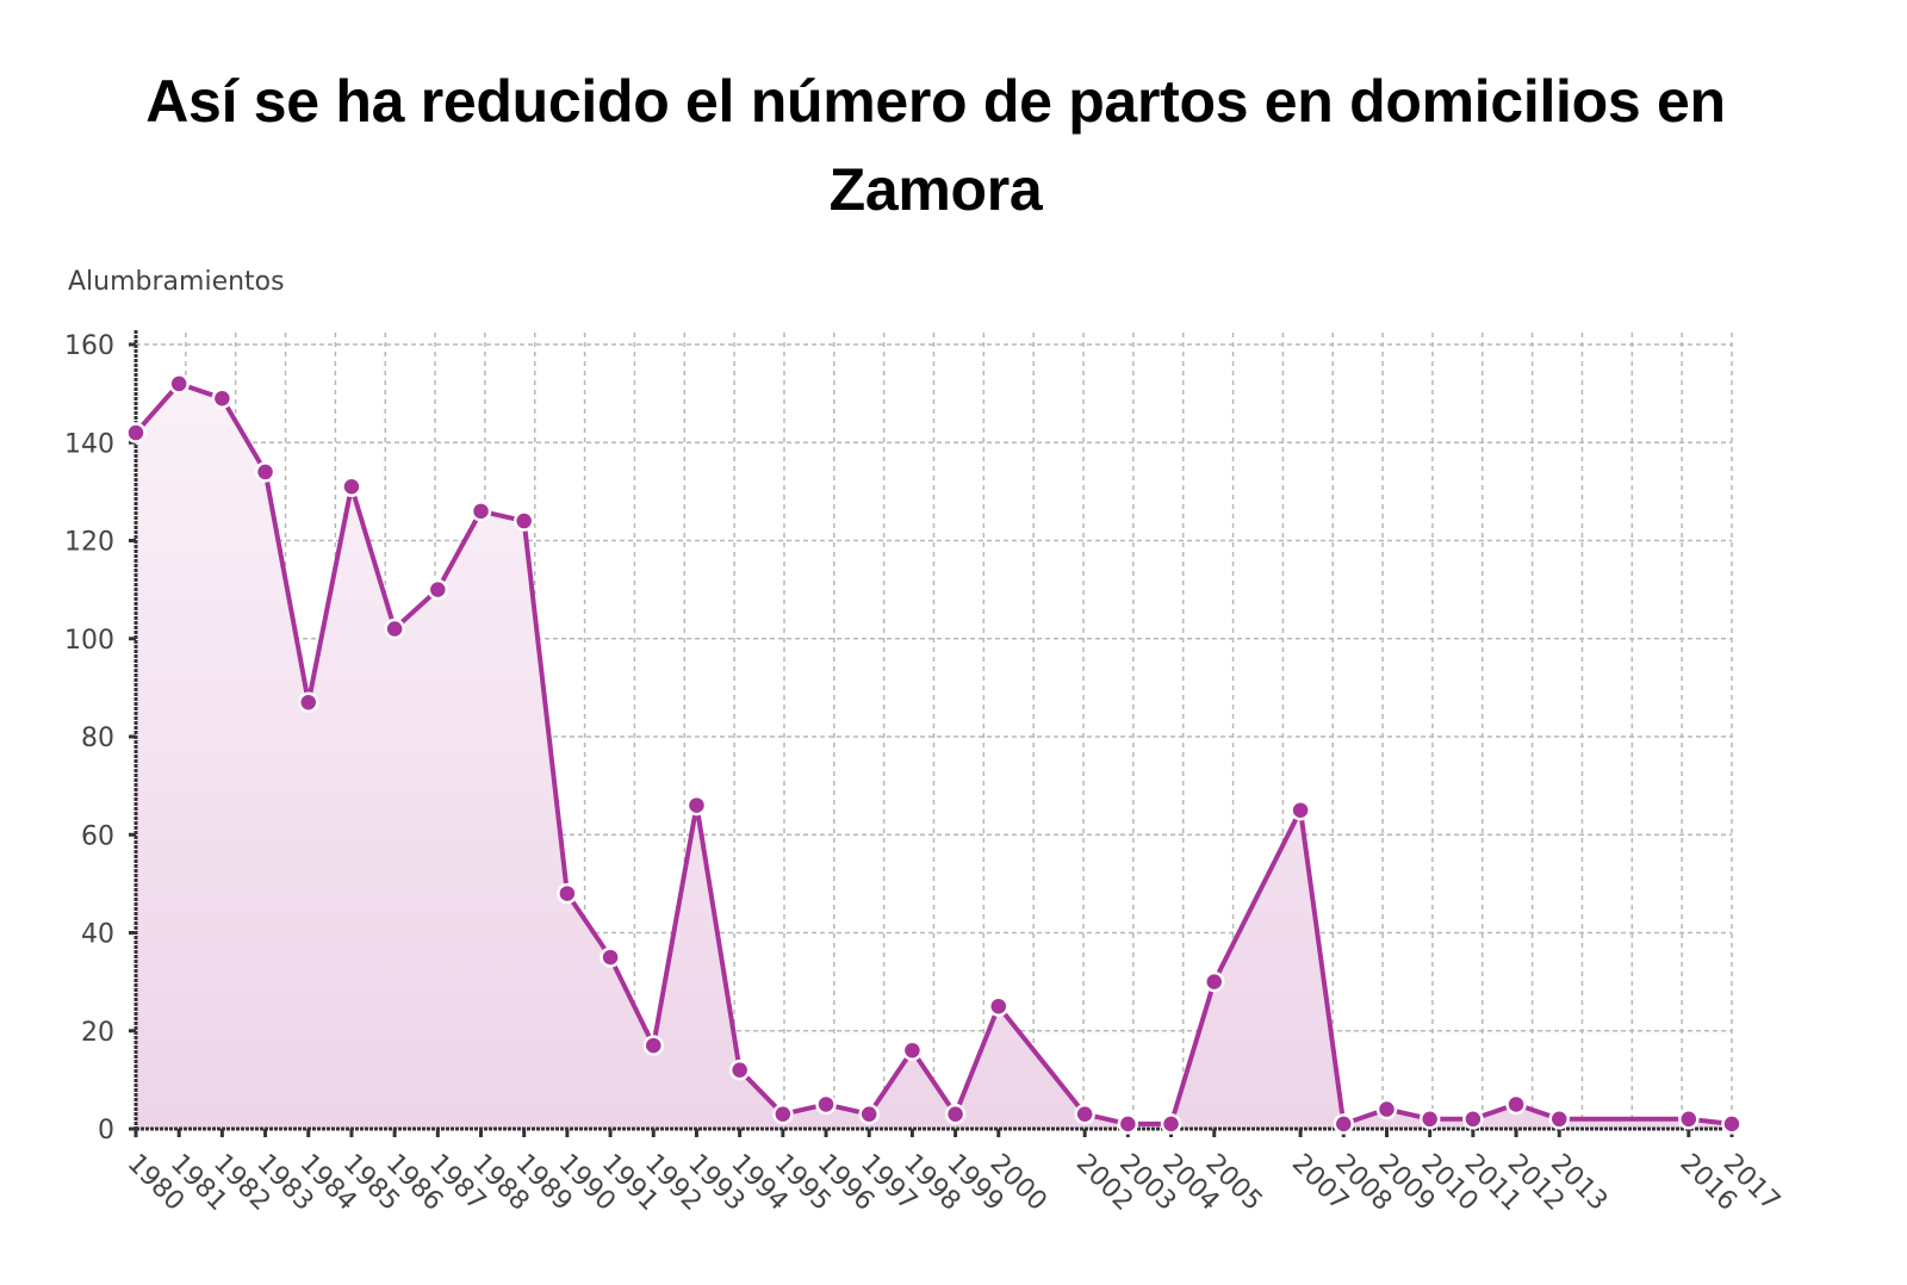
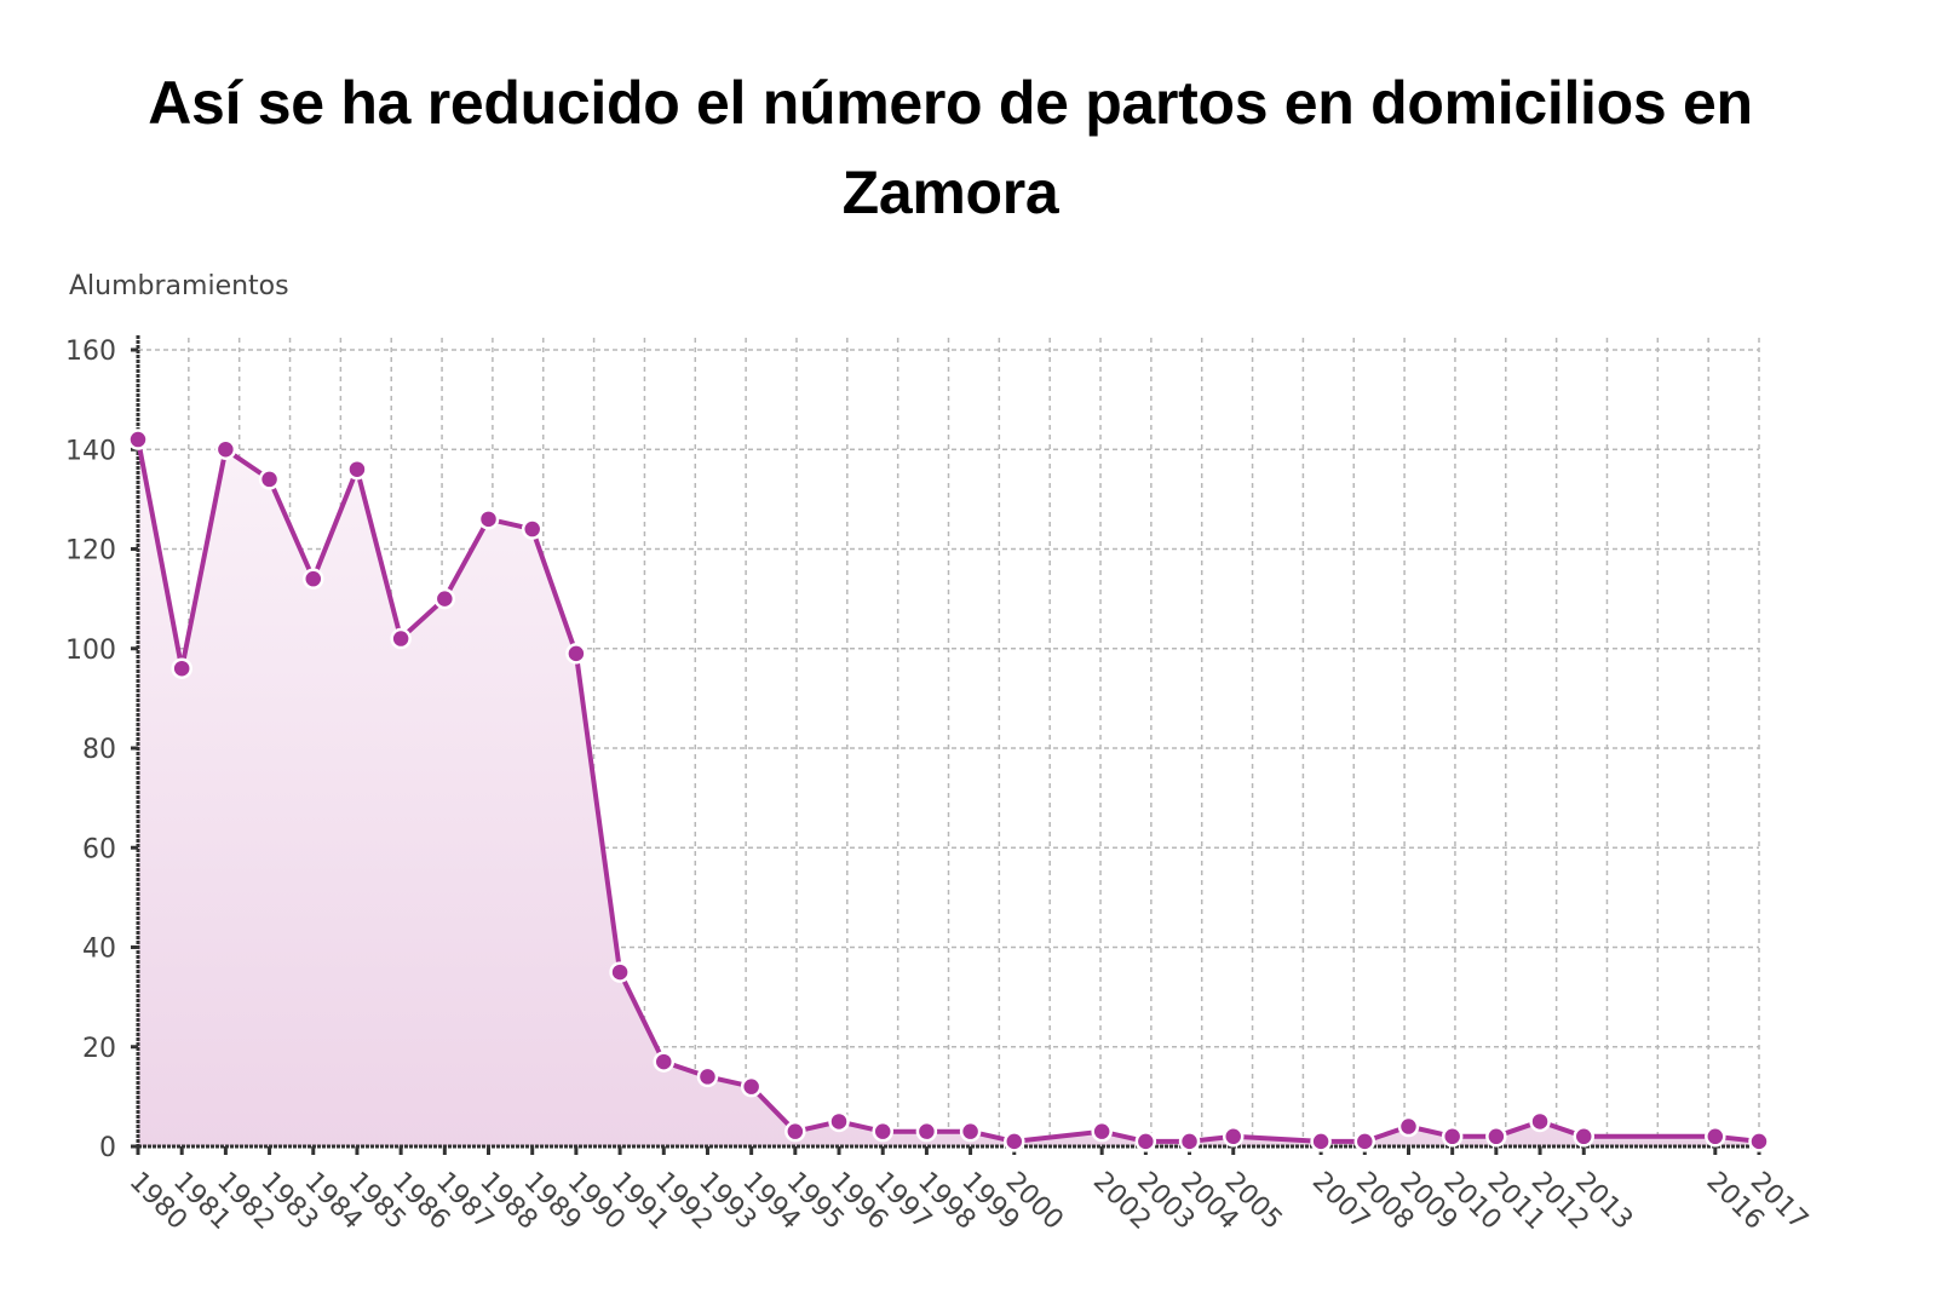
1981: 152 -> 96
1982: 149 -> 140
1984: 87 -> 114
1985: 131 -> 136
1990: 48 -> 99
1993: 66 -> 14
1998: 16 -> 3
2000: 25 -> 1
2005: 30 -> 2
2007: 65 -> 1
